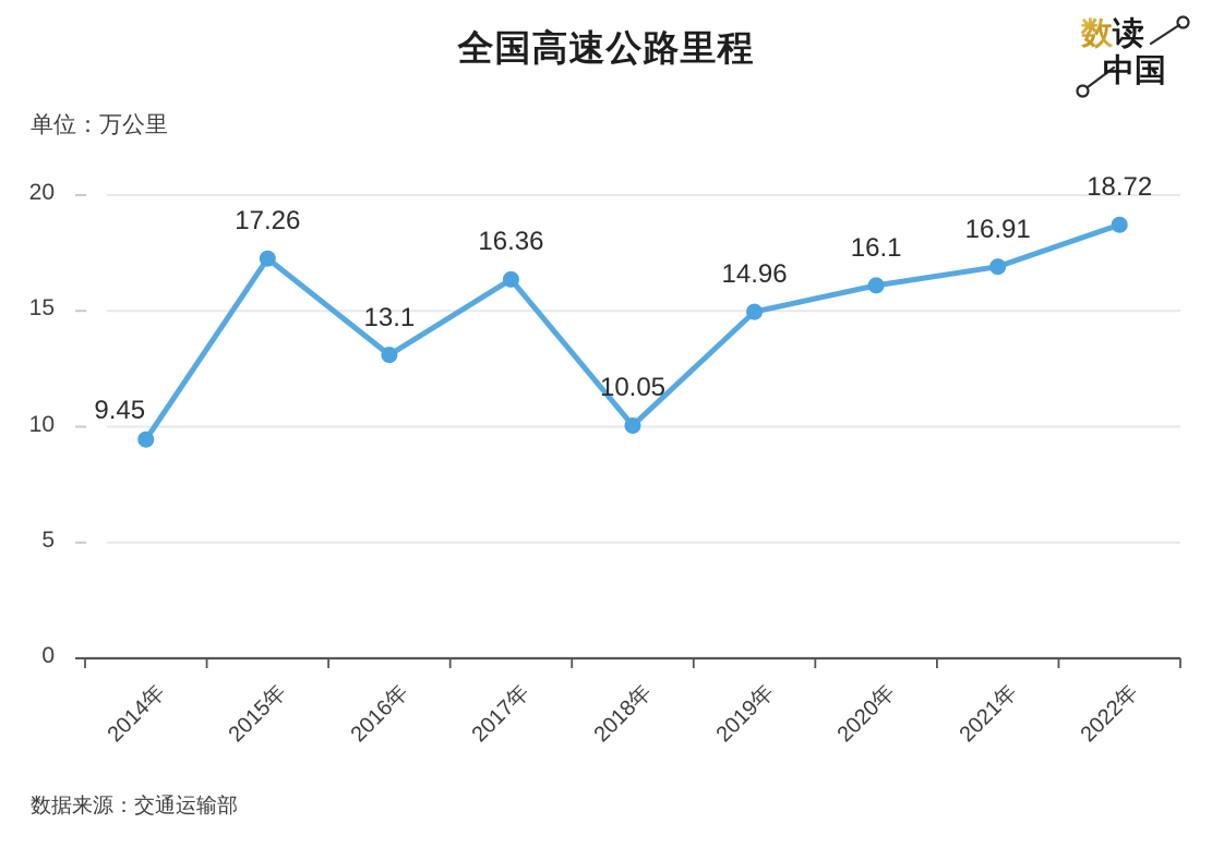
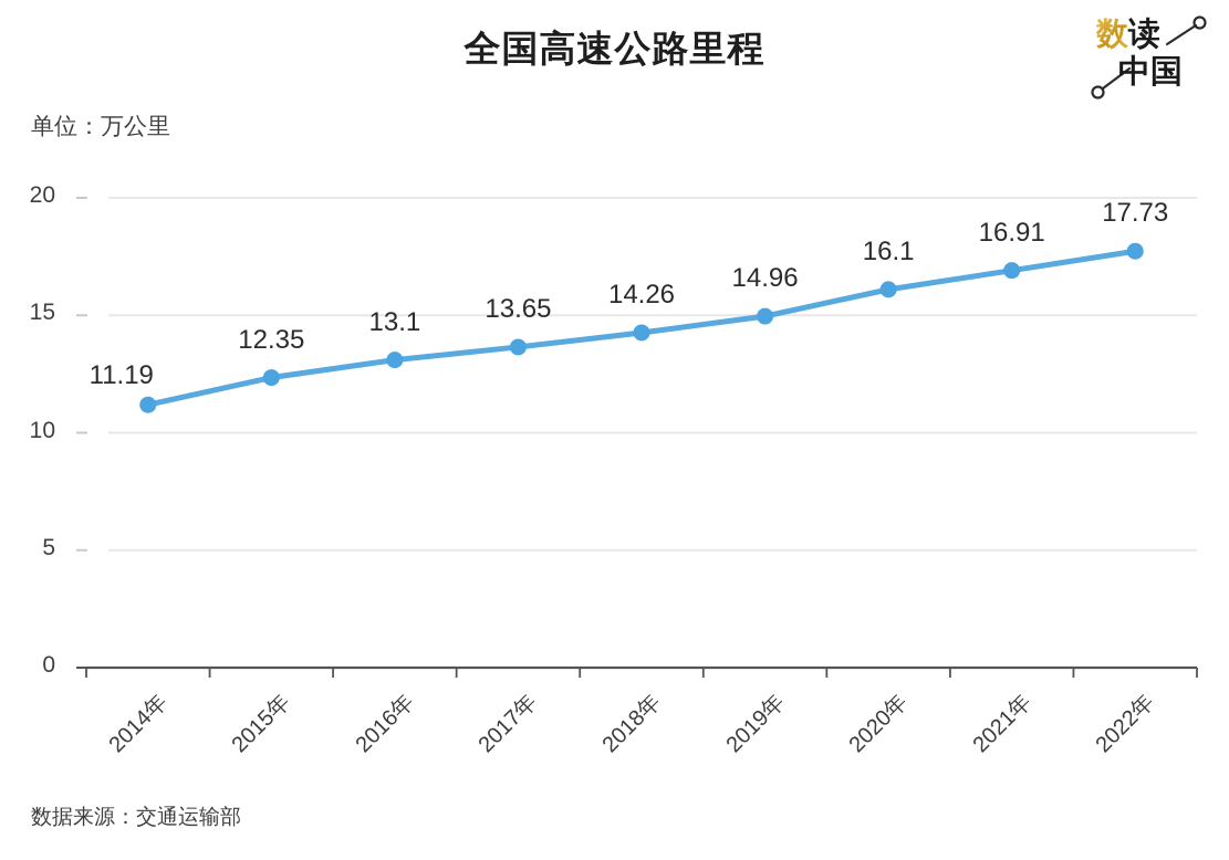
2014年: 9.45 -> 11.19
2015年: 17.26 -> 12.35
2017年: 16.36 -> 13.65
2018年: 10.05 -> 14.26
2022年: 18.72 -> 17.73
